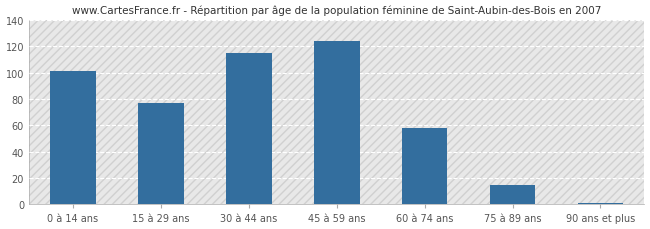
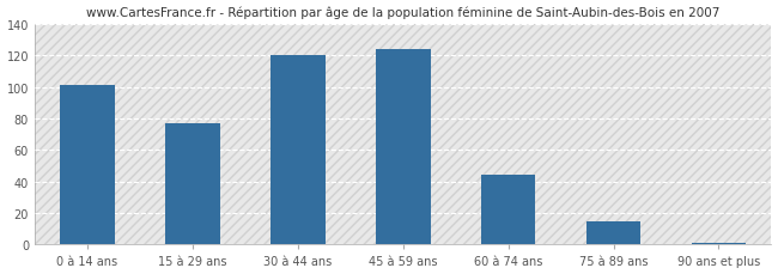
30 à 44 ans: 115 -> 120
60 à 74 ans: 58 -> 44
